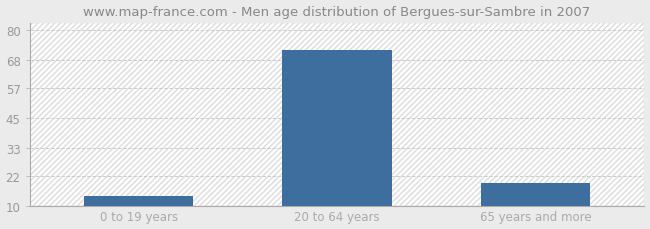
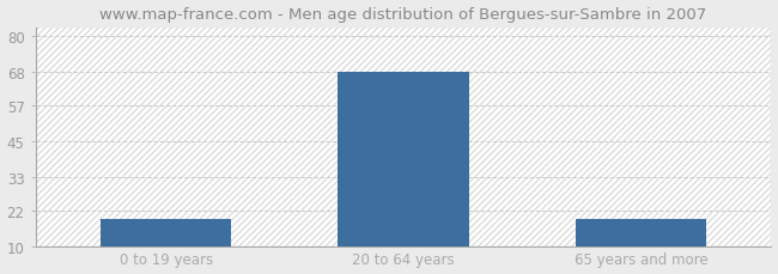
0 to 19 years: 14 -> 19
20 to 64 years: 72 -> 68
